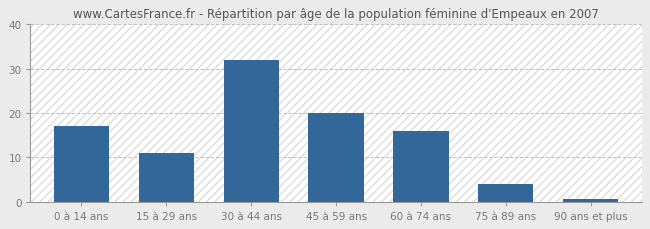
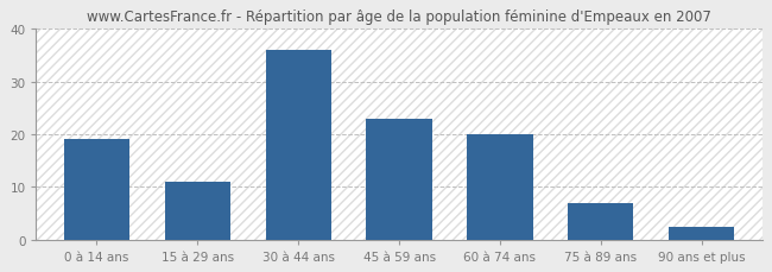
0 à 14 ans: 17.0 -> 19.0
30 à 44 ans: 32.0 -> 36.0
45 à 59 ans: 20.0 -> 23.0
60 à 74 ans: 16.0 -> 20.0
75 à 89 ans: 4.0 -> 7.0
90 ans et plus: 0.5 -> 2.5
